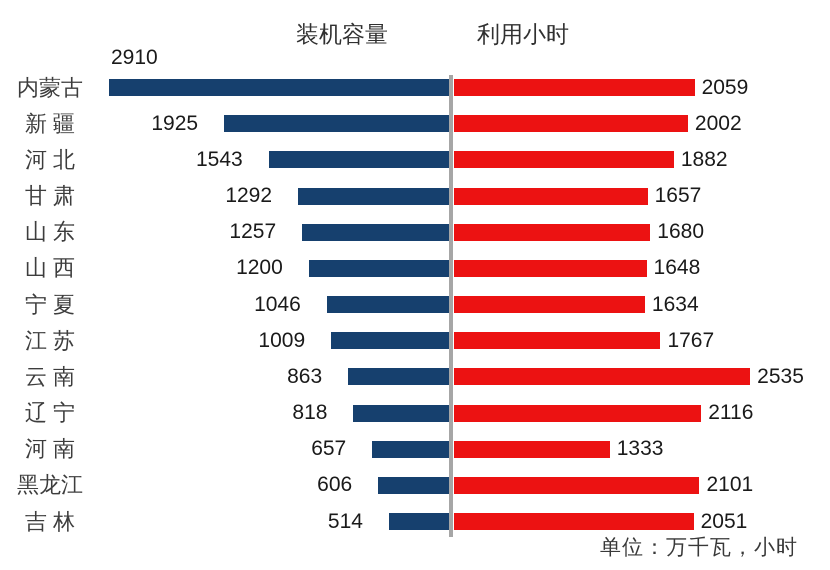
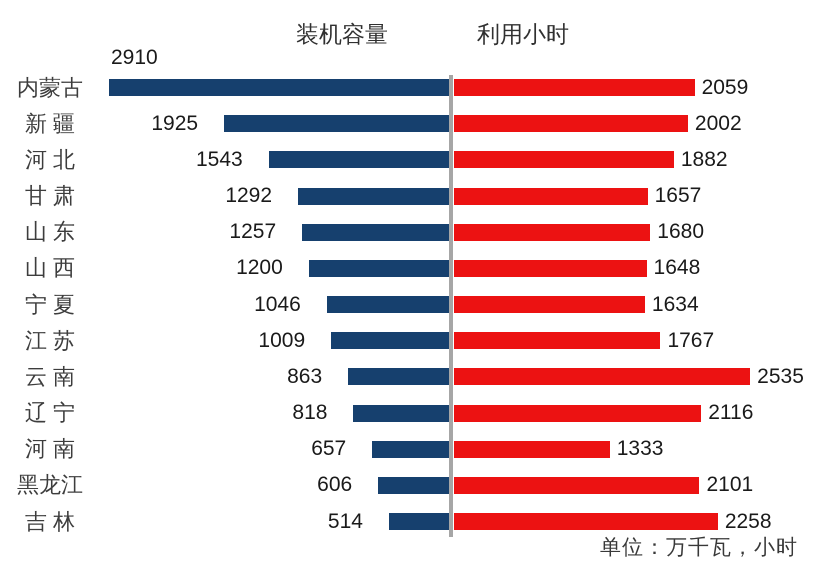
利用小时/吉 林: 2051 -> 2258
